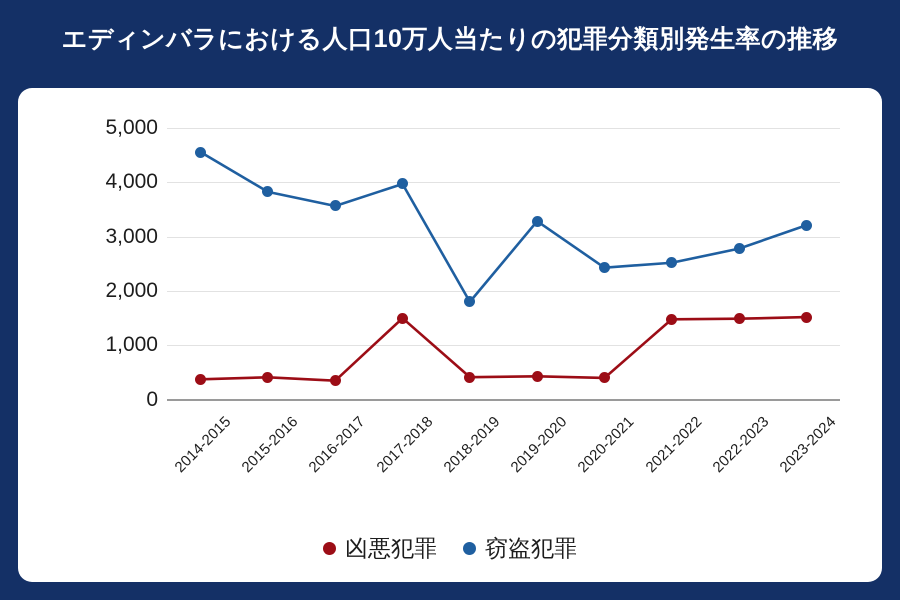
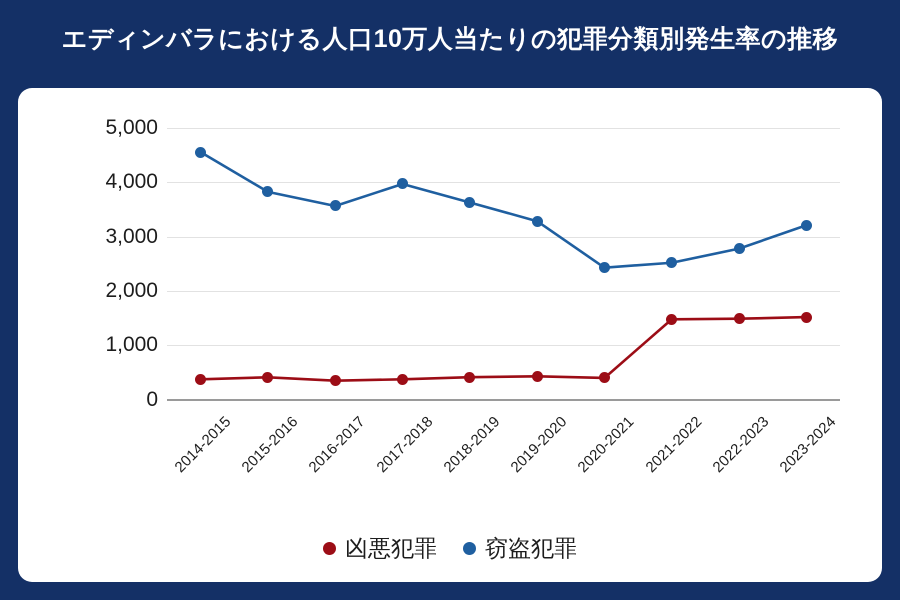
凶悪犯罪/2017-2018: 1500 -> 400
窃盗犯罪/2018-2019: 1800 -> 3600
